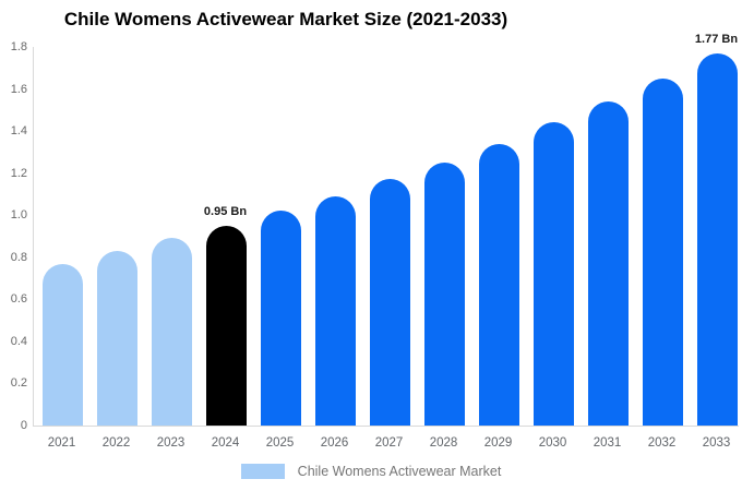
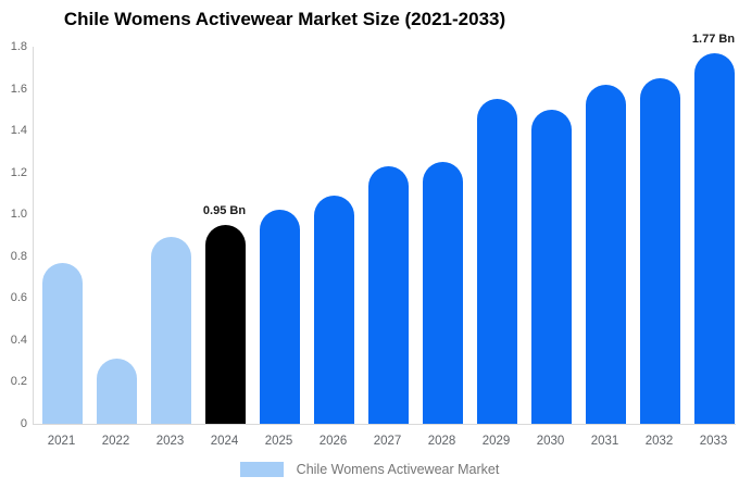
2022: 0.83 -> 0.31
2027: 1.17 -> 1.23
2029: 1.34 -> 1.55
2030: 1.44 -> 1.50
2031: 1.54 -> 1.62
